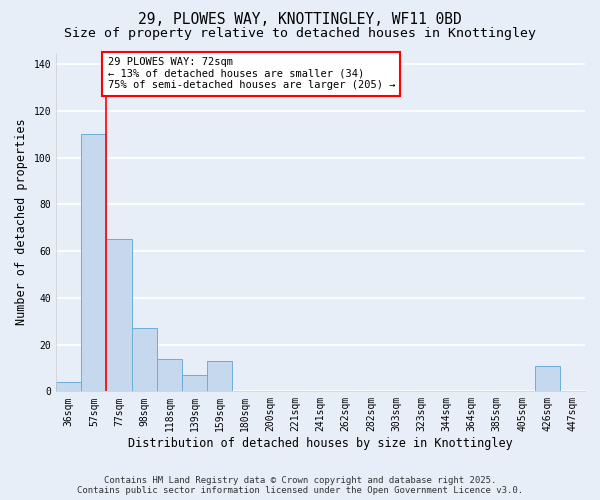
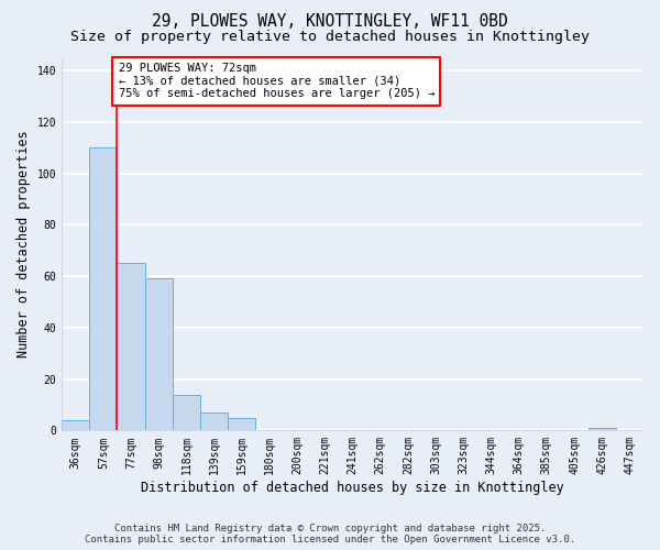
98sqm: 27 -> 59
159sqm: 13 -> 5
426sqm: 11 -> 1
